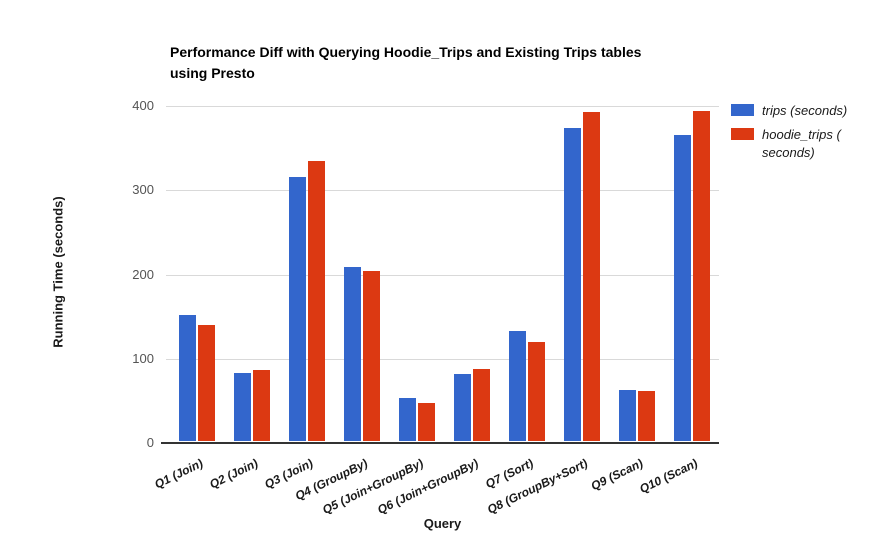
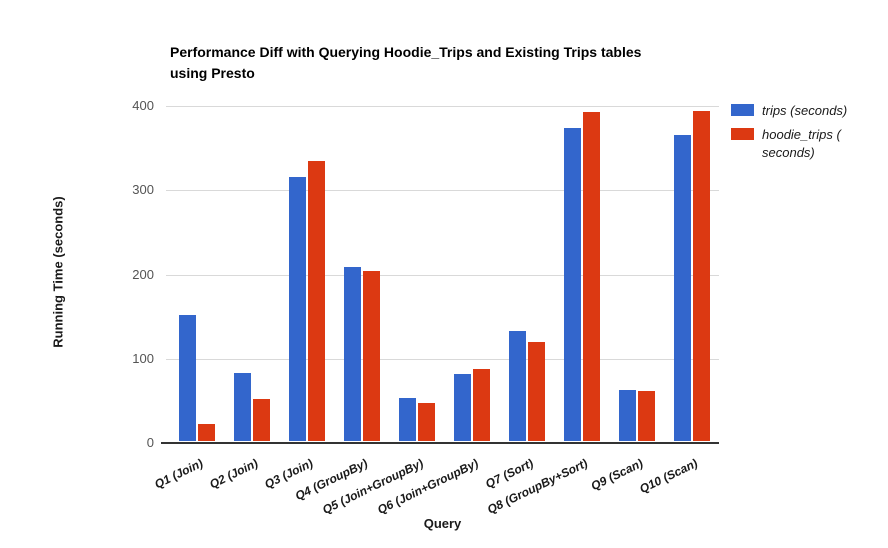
hoodie_trips ( seconds)/Q1 (Join): 140 -> 20
hoodie_trips ( seconds)/Q2 (Join): 80 -> 50
